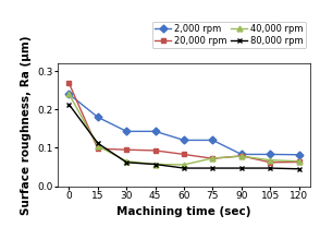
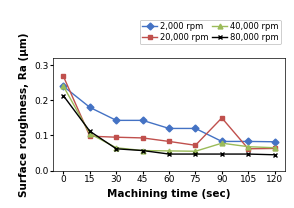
40,000 rpm/75: 0.073 -> 0.055
20,000 rpm/90: 0.079 -> 0.150
